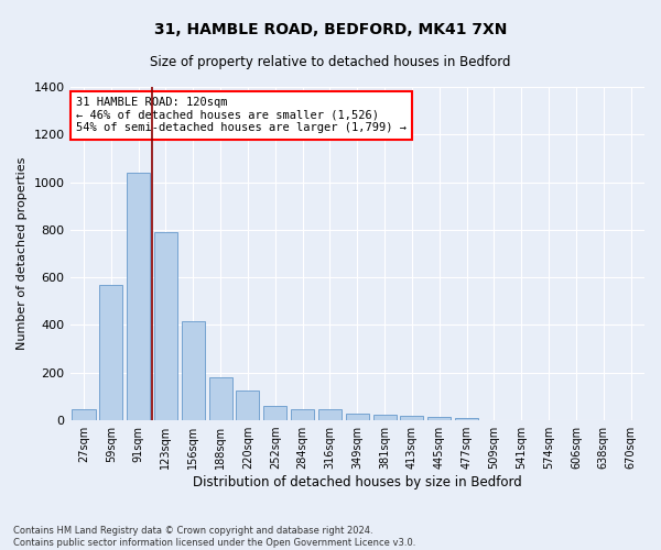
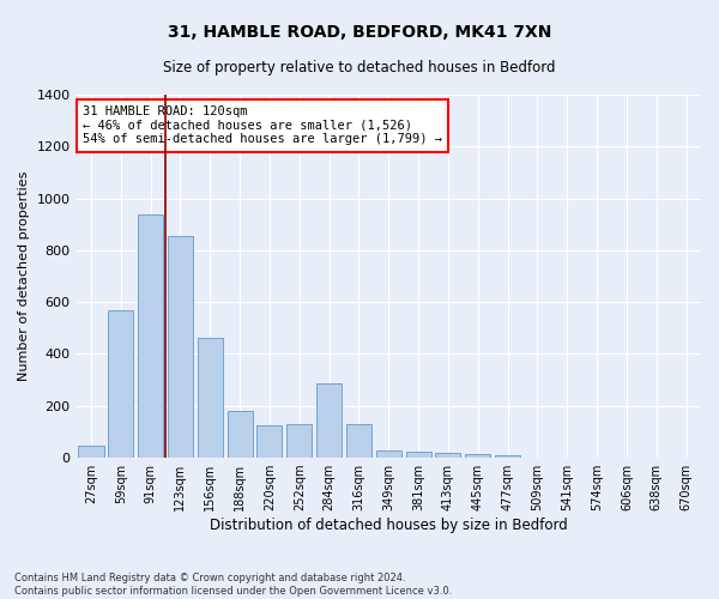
91sqm: 1040 -> 940
123sqm: 790 -> 855
156sqm: 415 -> 460
252sqm: 62 -> 130
284sqm: 47 -> 285
316sqm: 47 -> 130
